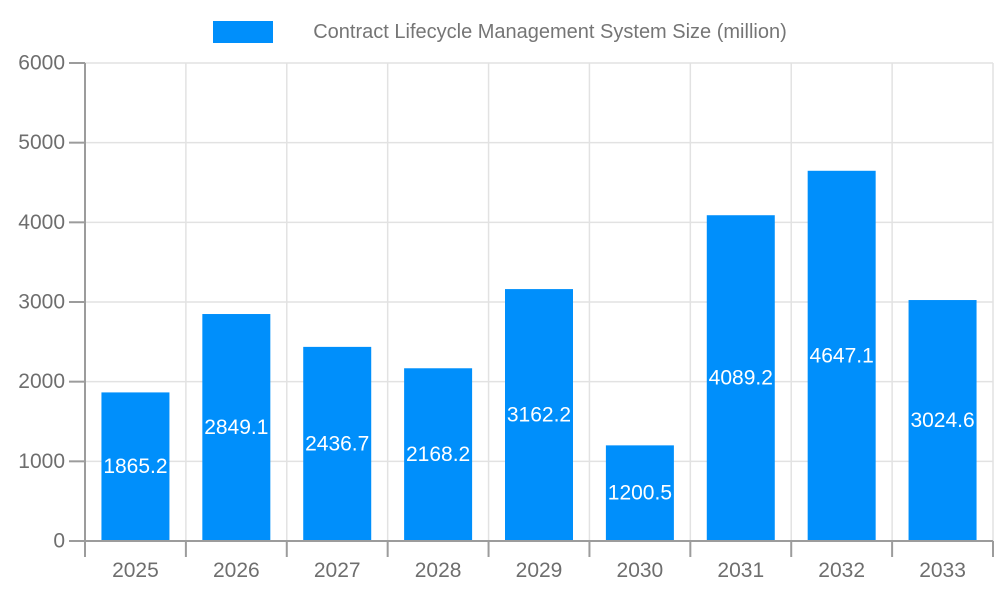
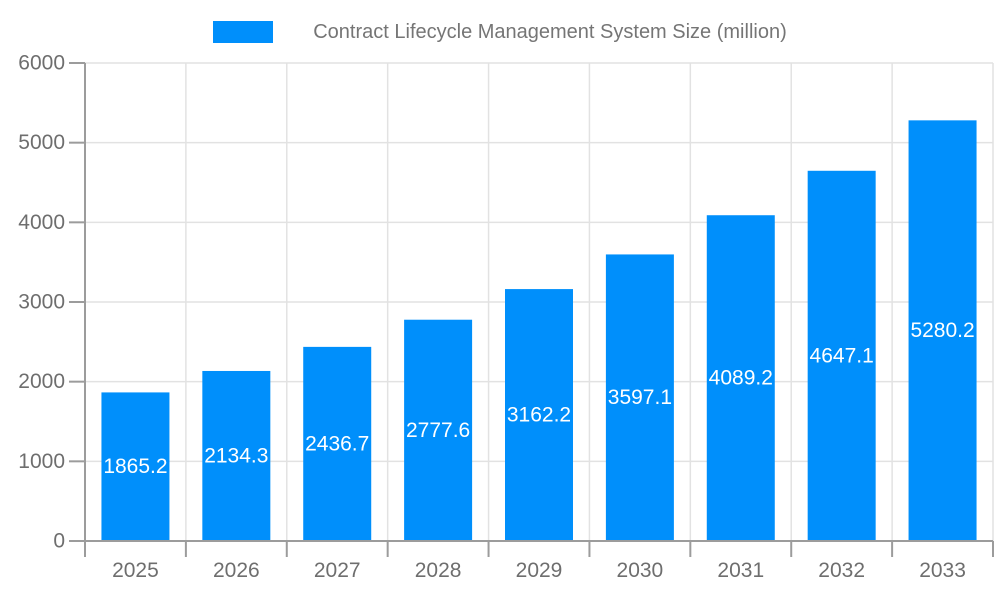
2026: 2849.1 -> 2134.3
2028: 2168.2 -> 2777.6
2030: 1200.5 -> 3597.1
2033: 3024.6 -> 5280.2
